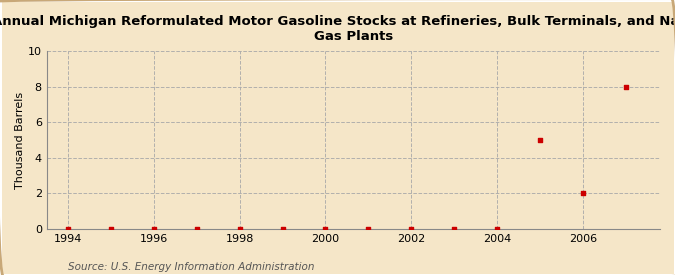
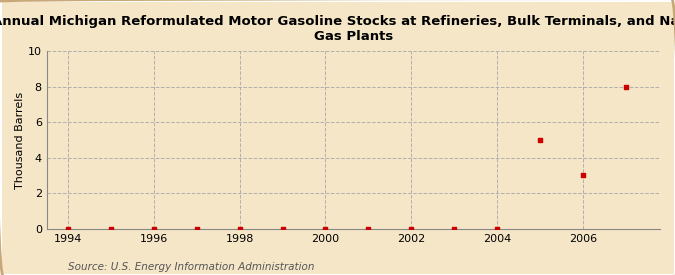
2006: 2 -> 3
